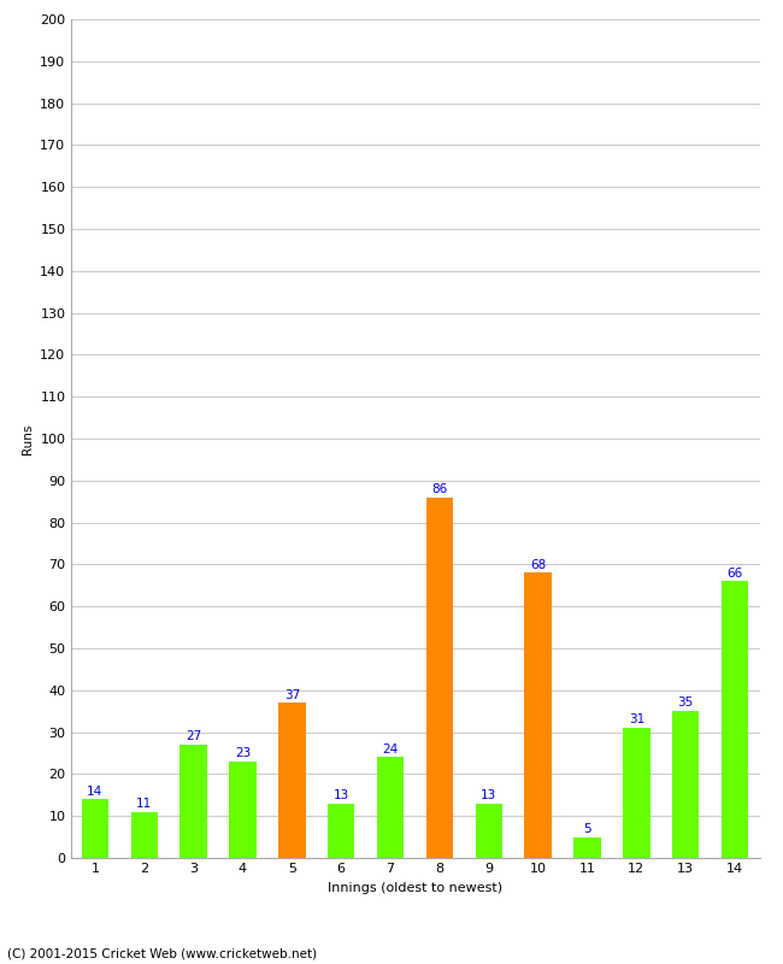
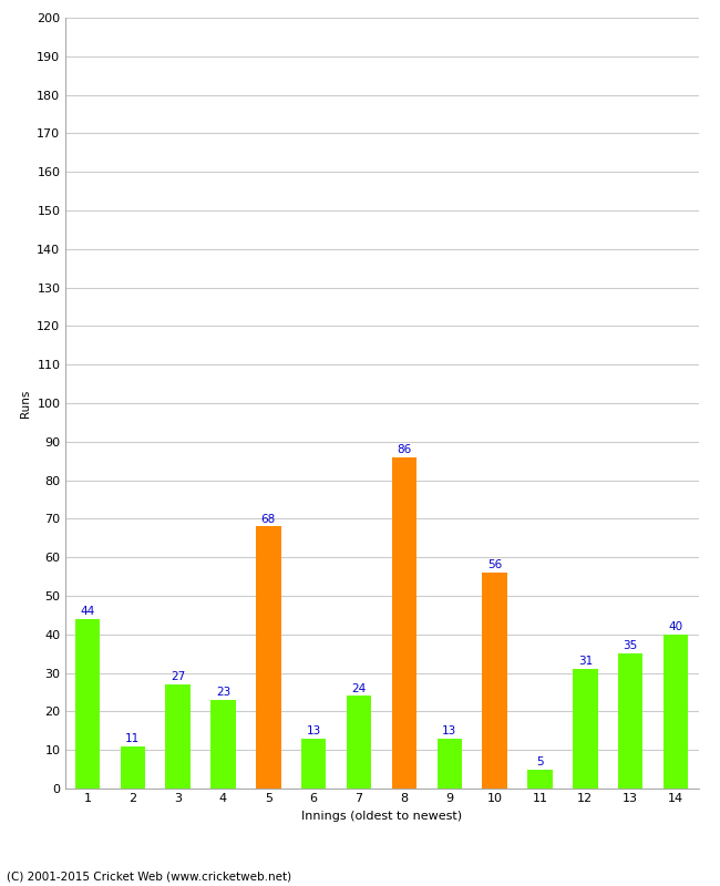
1: 14 -> 44
5: 37 -> 68
10: 68 -> 56
14: 66 -> 40
